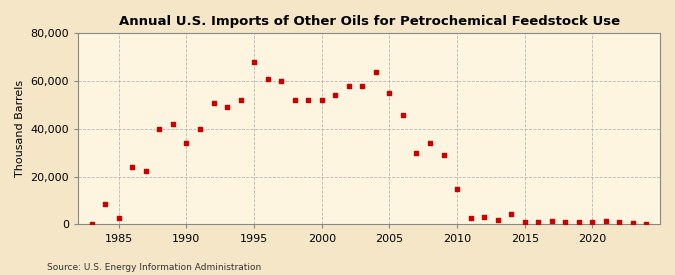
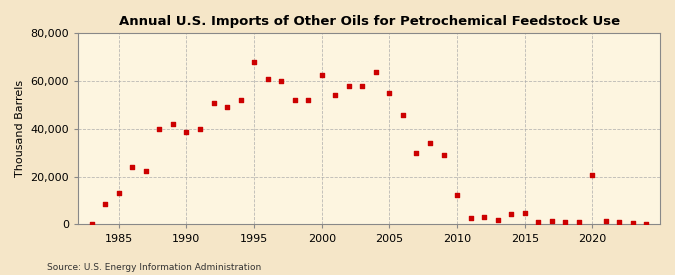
1985: 2,500 -> 13,000
1990: 34,000 -> 38,500
2000: 52,000 -> 62,500
2010: 15,000 -> 12,500
2015: 1,000 -> 5,000
2020: 1,000 -> 20,500
